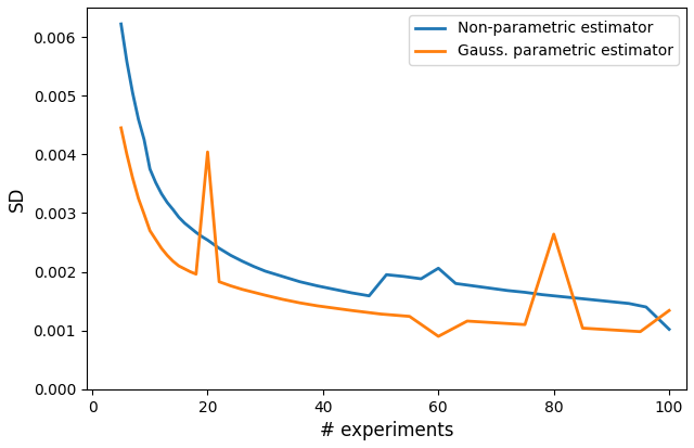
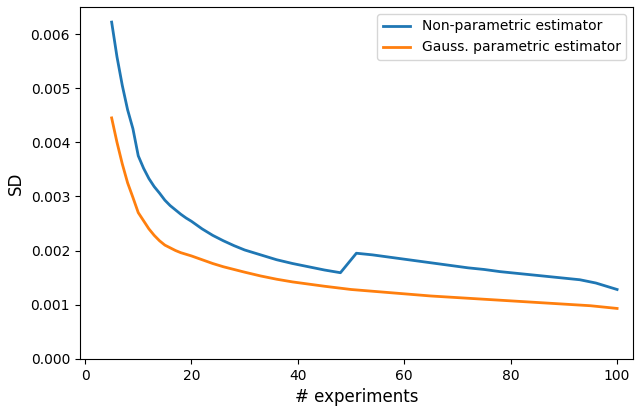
Gauss. parametric estimator/20: 0.00404 -> 0.00190
Non-parametric estimator/60: 0.00206 -> 0.00184
Gauss. parametric estimator/60: 0.00090 -> 0.00120
Gauss. parametric estimator/80: 0.00264 -> 0.00107
Non-parametric estimator/100: 0.00102 -> 0.00128
Gauss. parametric estimator/100: 0.00134 -> 0.00093
